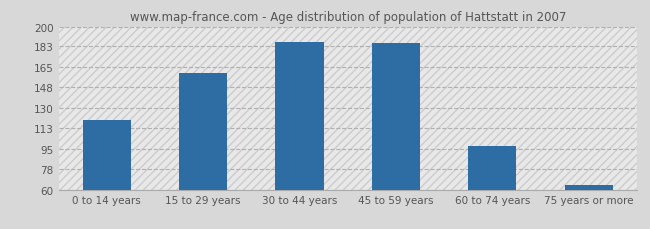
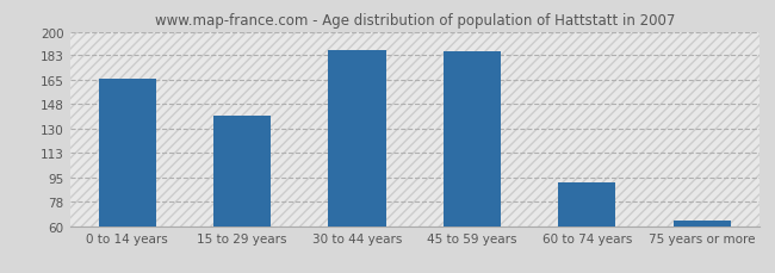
0 to 14 years: 120 -> 166
15 to 29 years: 160 -> 140
60 to 74 years: 98 -> 92
